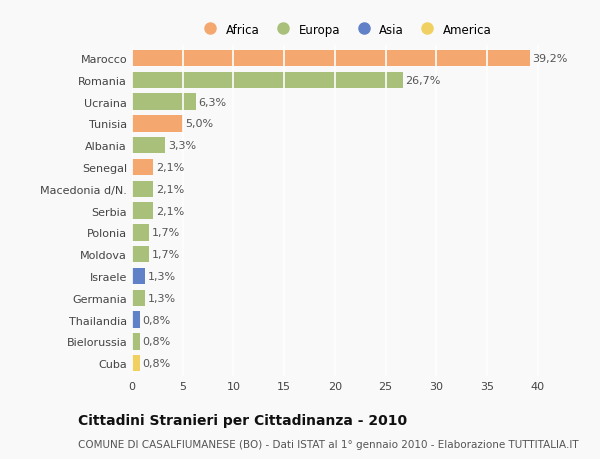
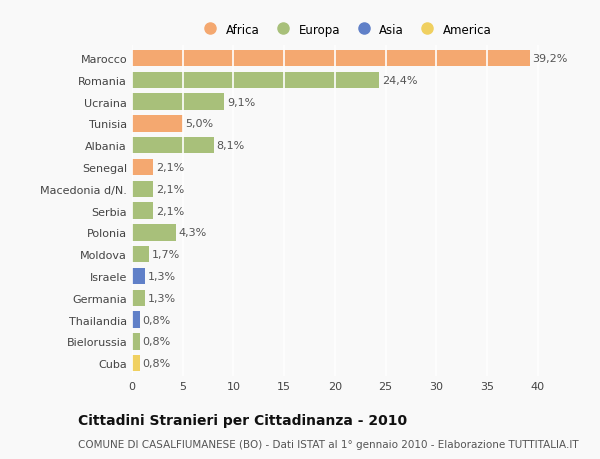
Romania: 26,7% -> 24,4%
Ucraina: 6,3% -> 9,1%
Albania: 3,3% -> 8,1%
Polonia: 1,7% -> 4,3%
